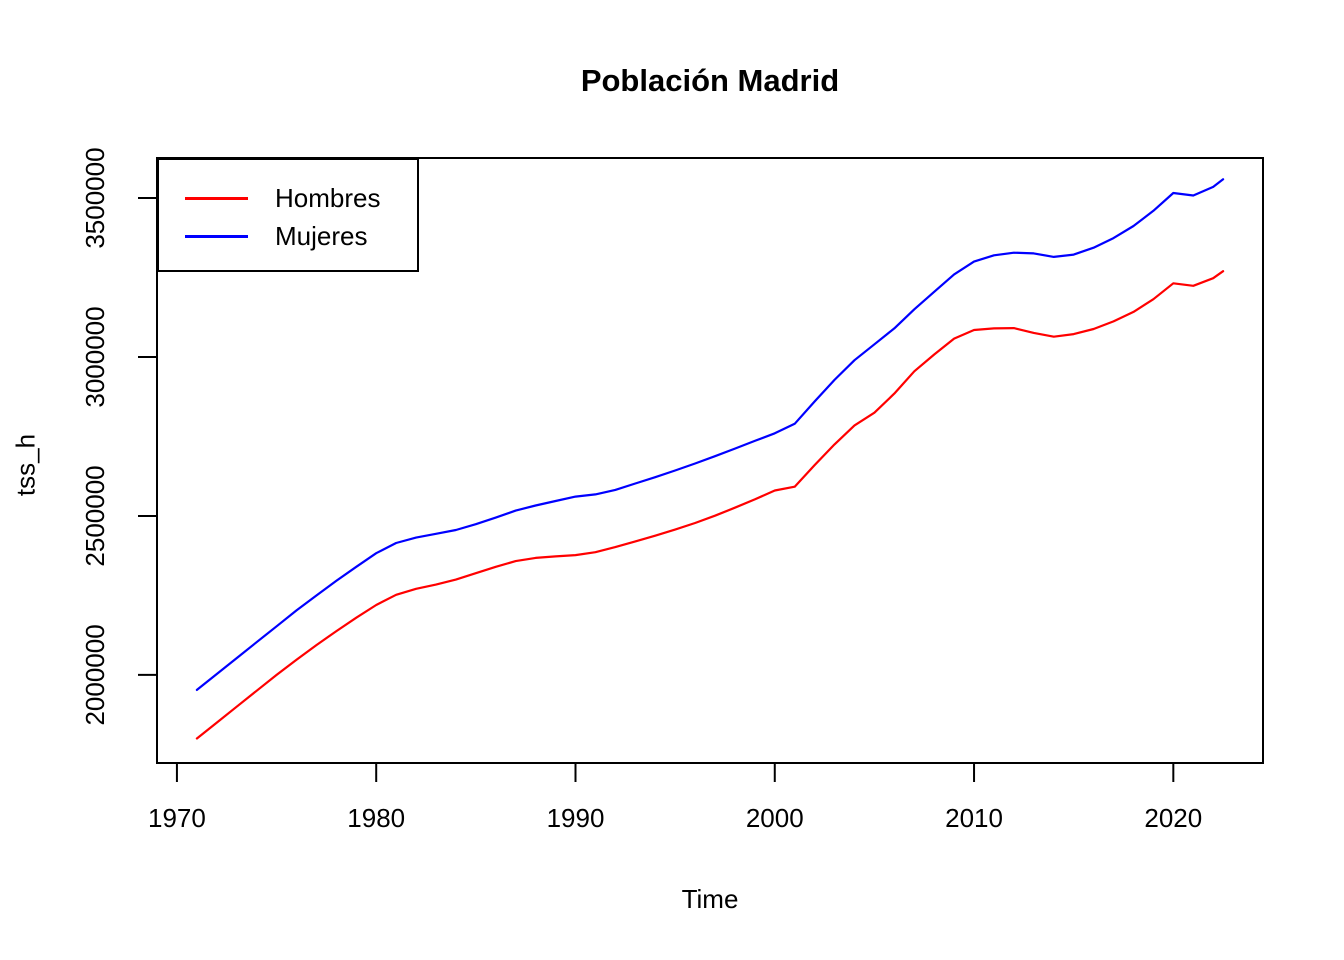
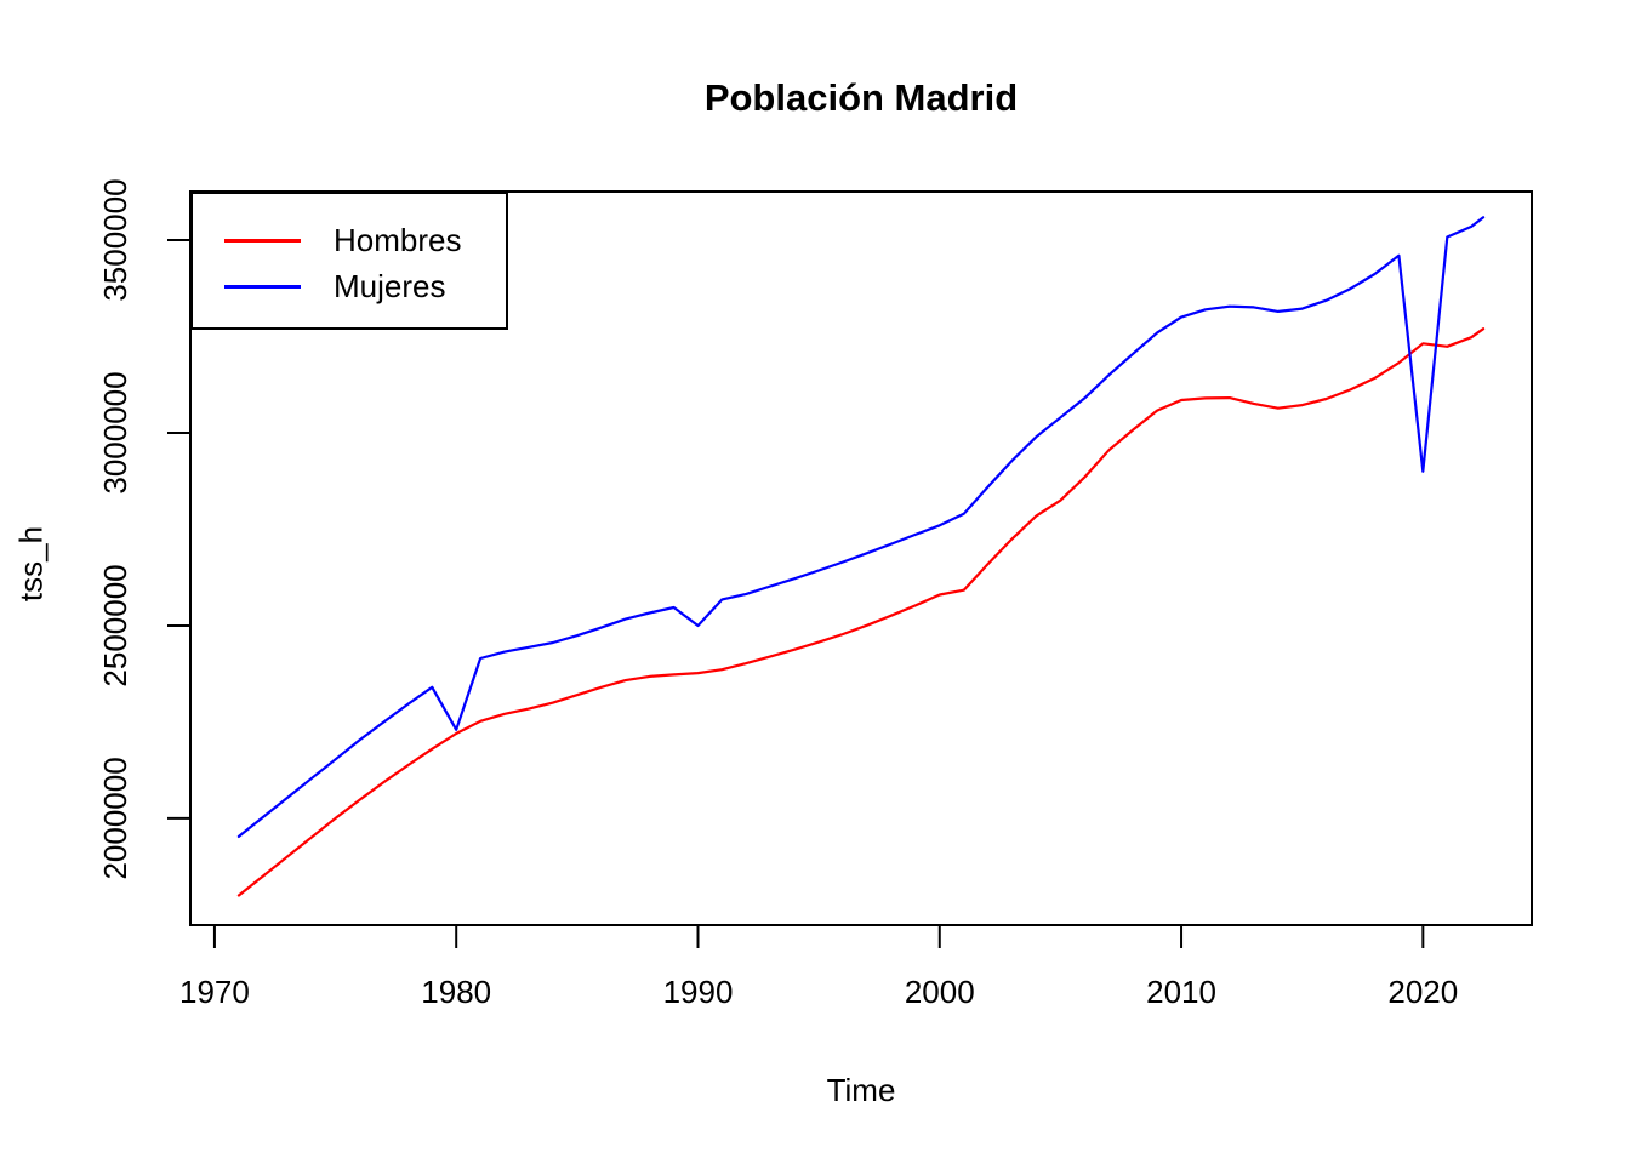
Mujeres/1980: 2380000 -> 2230000
Mujeres/1990: 2560000 -> 2500000
Mujeres/2020: 3520000 -> 2900000
